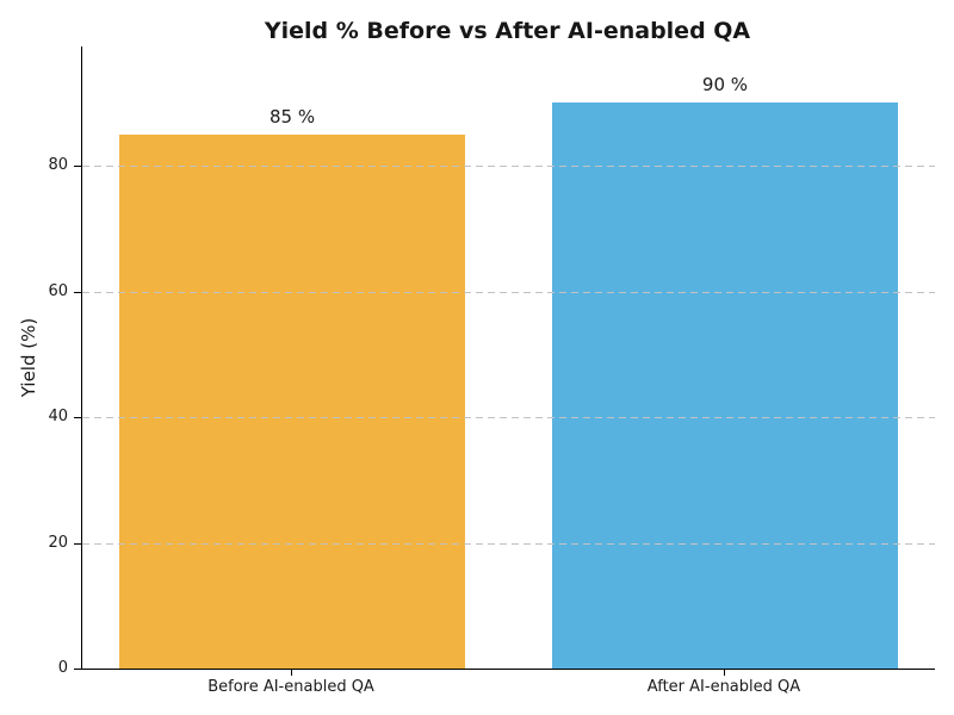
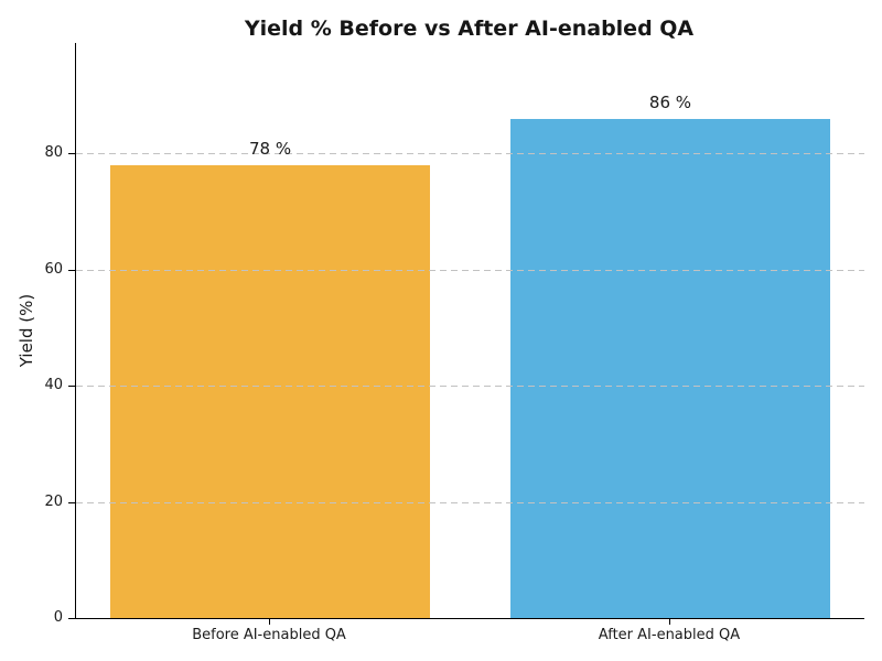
Before AI-enabled QA: 85 -> 78
After AI-enabled QA: 90 -> 86
